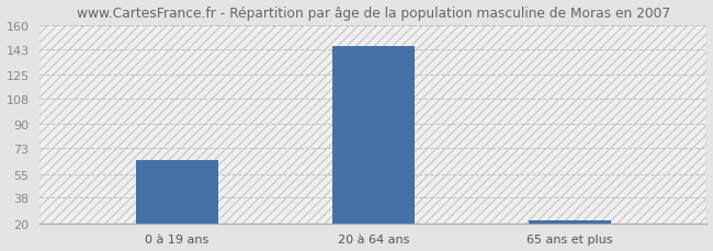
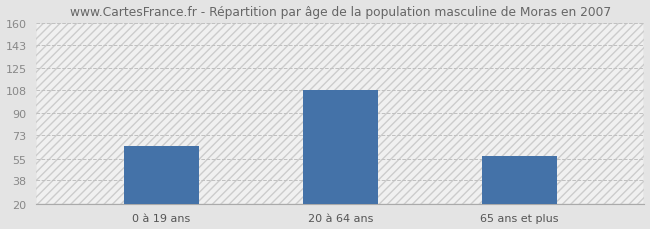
20 à 64 ans: 145 -> 108
65 ans et plus: 22 -> 57
